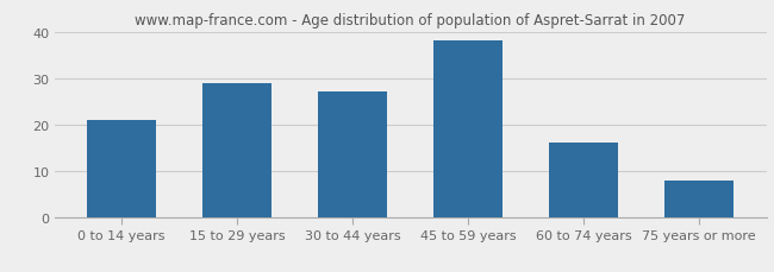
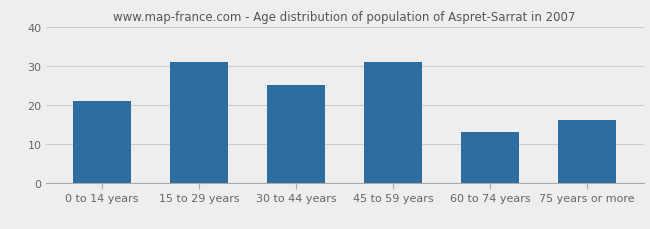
15 to 29 years: 29 -> 31
30 to 44 years: 27 -> 25
45 to 59 years: 38 -> 31
60 to 74 years: 16 -> 13
75 years or more: 8 -> 16
